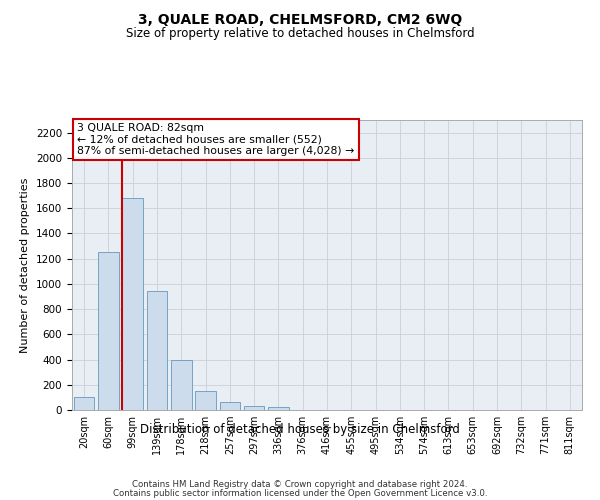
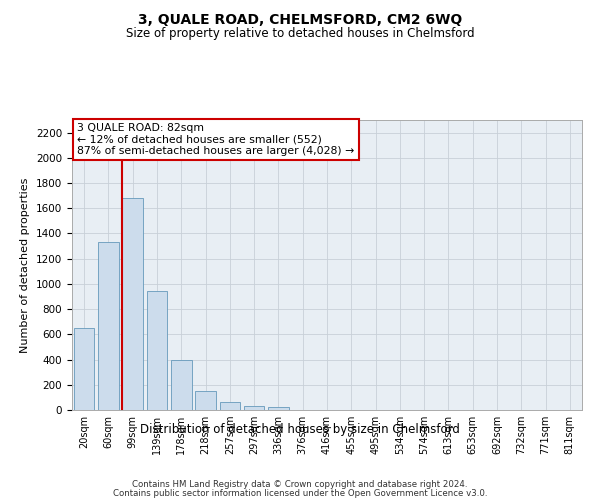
20sqm: 100 -> 650
60sqm: 1250 -> 1330
